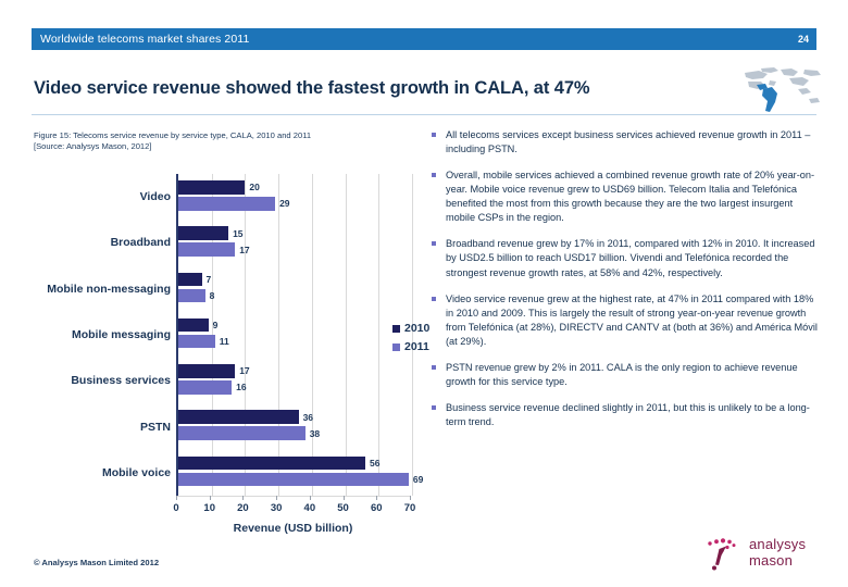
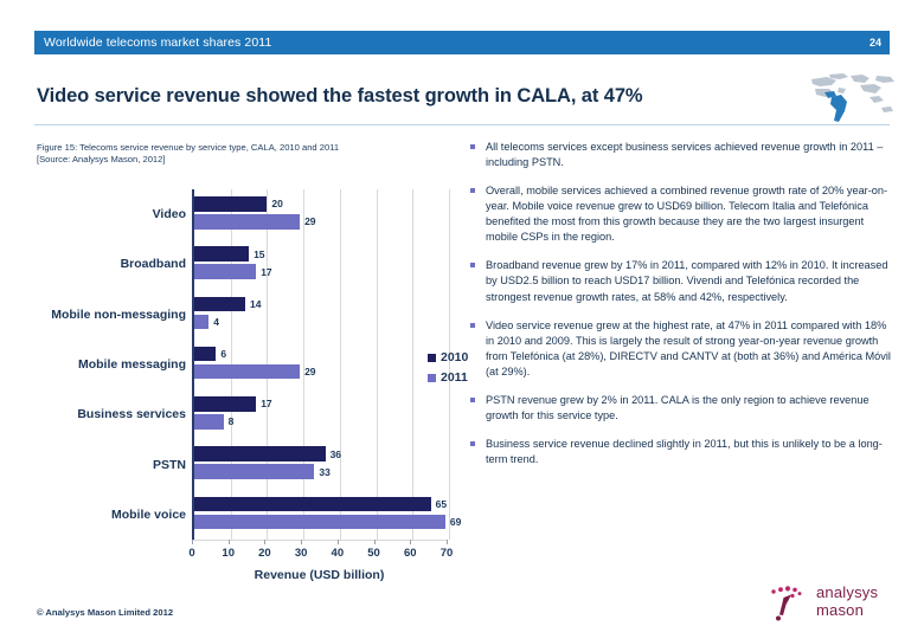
2010/Mobile non-messaging: 7 -> 14
2011/Mobile non-messaging: 8 -> 4
2010/Mobile messaging: 9 -> 6
2011/Mobile messaging: 11 -> 29
2011/Business services: 16 -> 8
2011/PSTN: 38 -> 33
2010/Mobile voice: 56 -> 65
